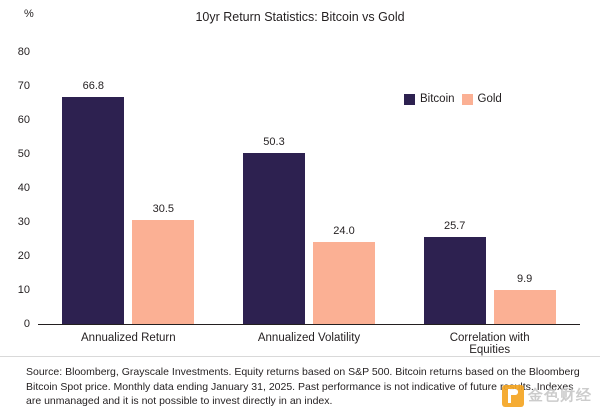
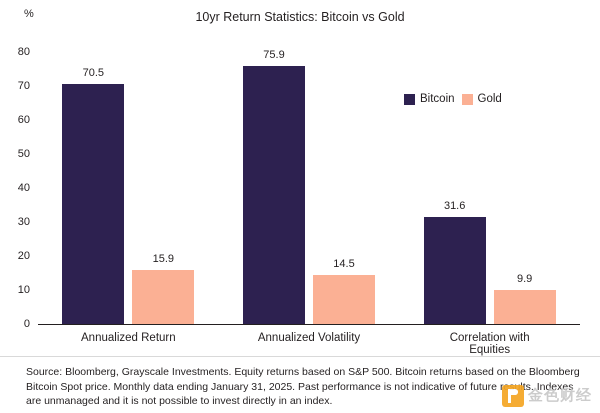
Bitcoin/Annualized Return: 66.8 -> 70.5
Gold/Annualized Return: 30.5 -> 15.9
Bitcoin/Annualized Volatility: 50.3 -> 75.9
Gold/Annualized Volatility: 24.0 -> 14.5
Bitcoin/Correlation with Equities: 25.7 -> 31.6
